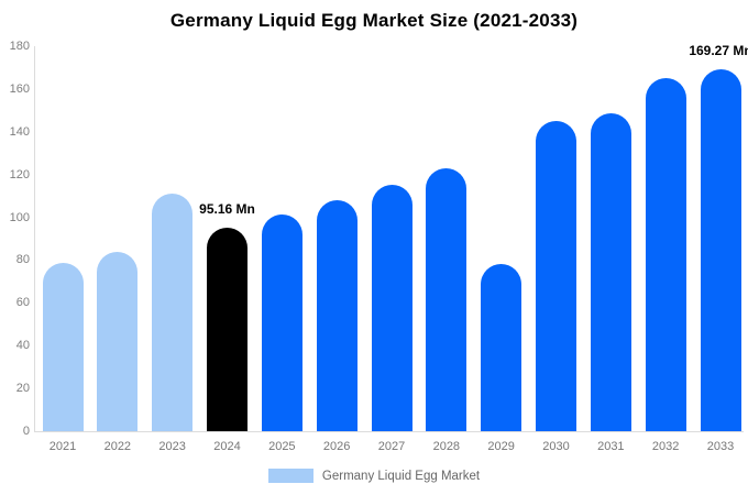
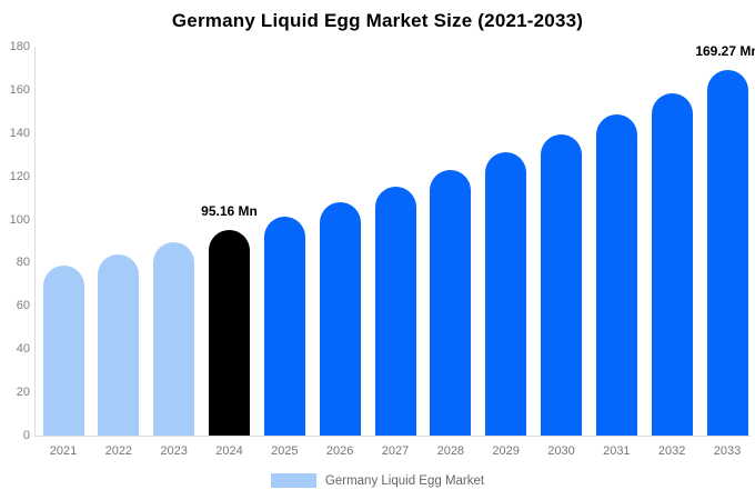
2023: 111 -> 89
2029: 78 -> 131
2030: 145 -> 140
2032: 165 -> 159
